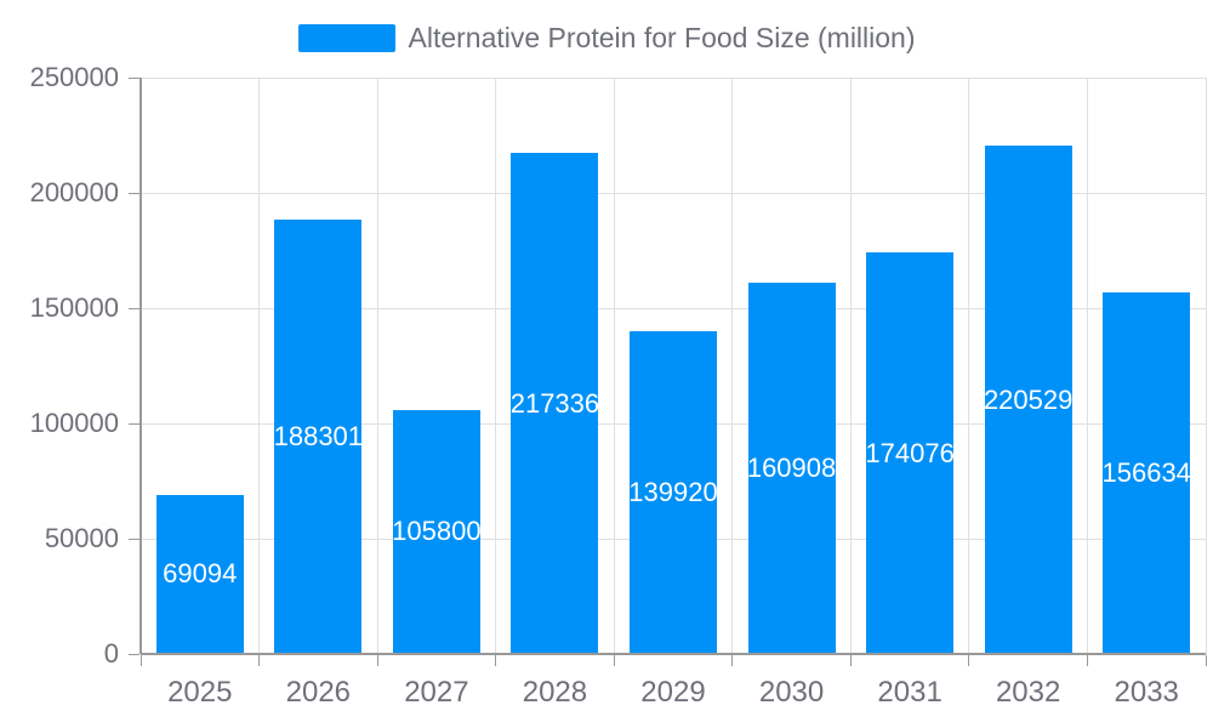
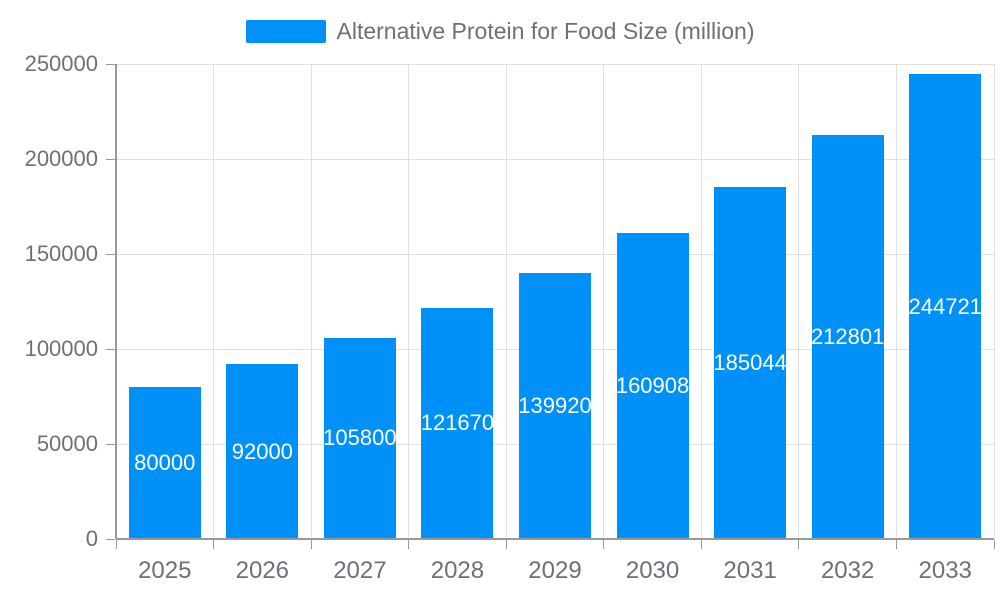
2025: 69094 -> 80000
2026: 188301 -> 92000
2028: 217336 -> 121670
2031: 174076 -> 185044
2032: 220529 -> 212801
2033: 156634 -> 244721
